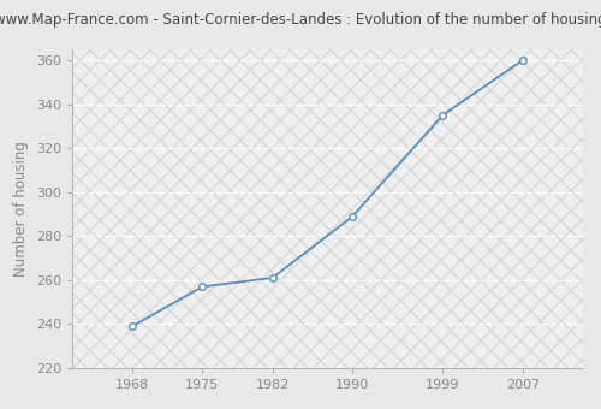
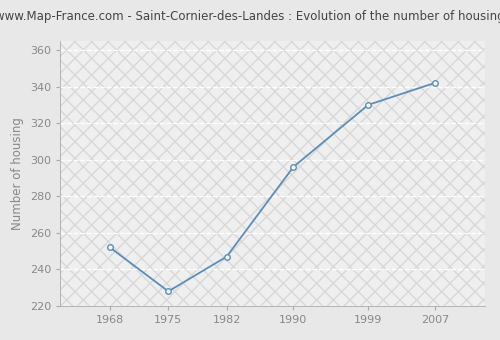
1968: 239 -> 252
1975: 257 -> 228
1982: 261 -> 247
1990: 289 -> 296
1999: 335 -> 330
2007: 360 -> 342
